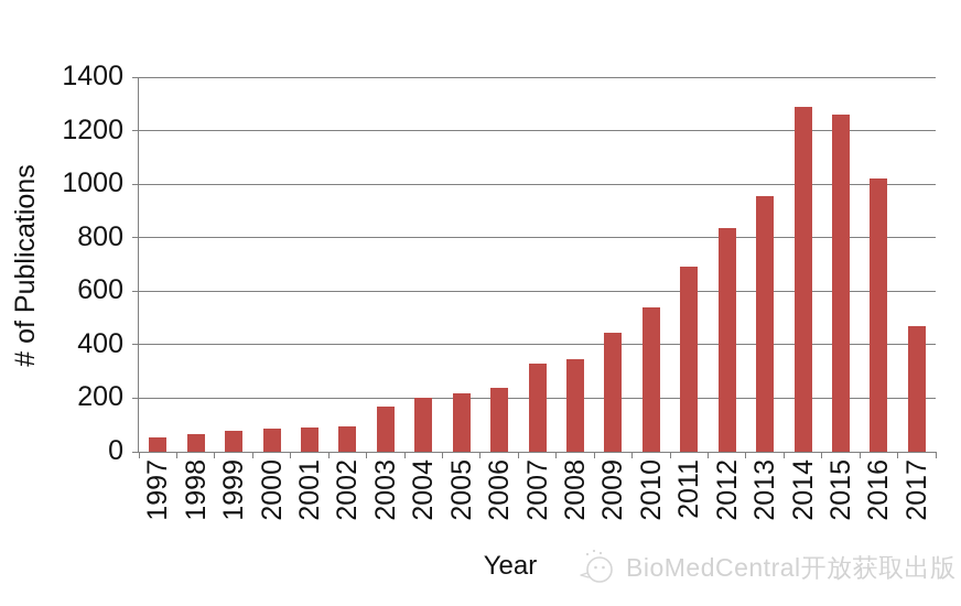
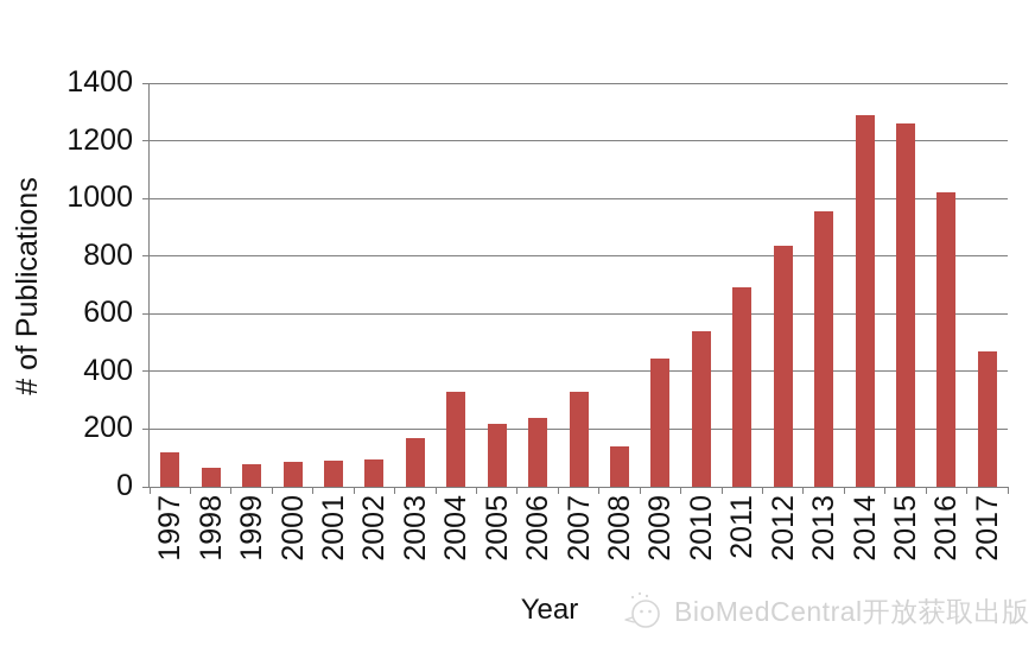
1997: 60 -> 120
2004: 200 -> 330
2008: 340 -> 140
